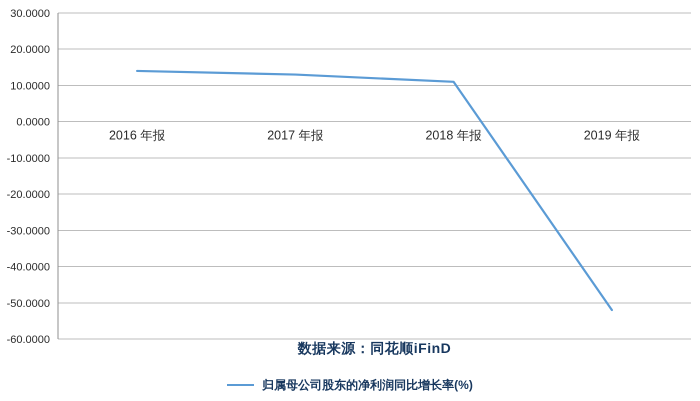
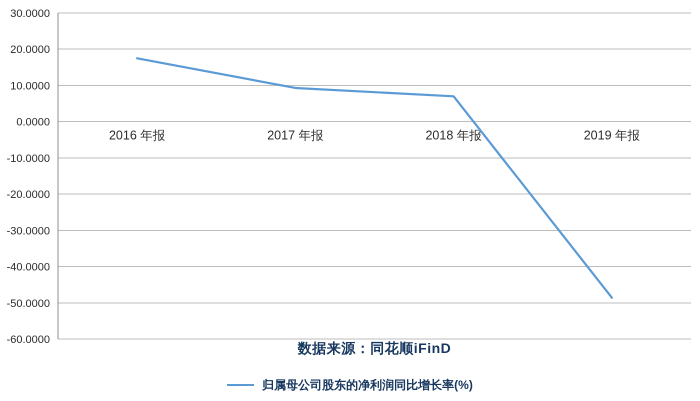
2016 年报: 14 -> 18
2017 年报: 13 -> 9
2018 年报: 11 -> 7
2019 年报: -52 -> -49
